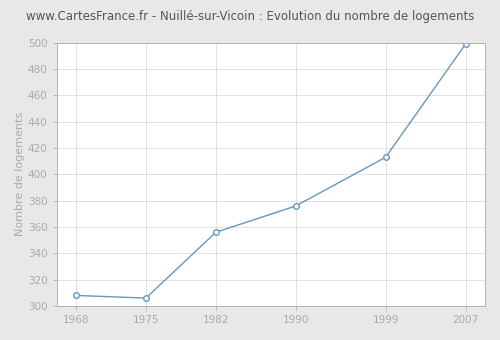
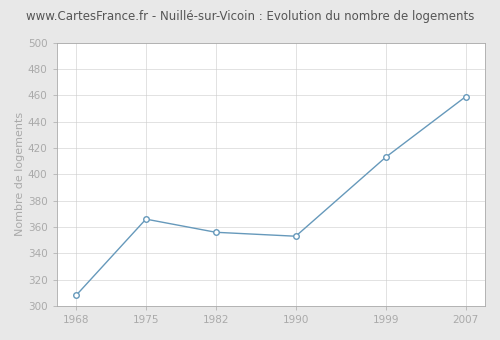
1975: 306 -> 366
1990: 376 -> 353
2007: 499 -> 459
